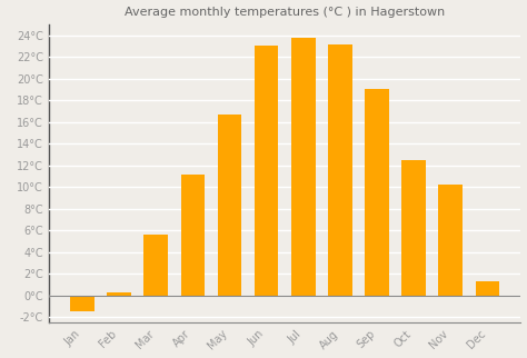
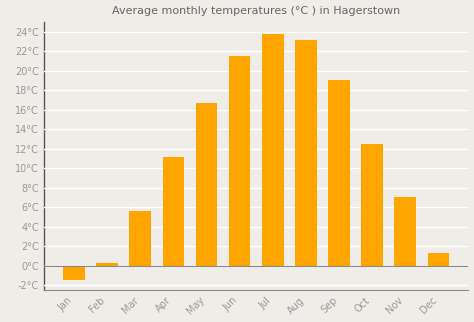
Jun: 23.0°C -> 21.5°C
Nov: 10.2°C -> 7.1°C
